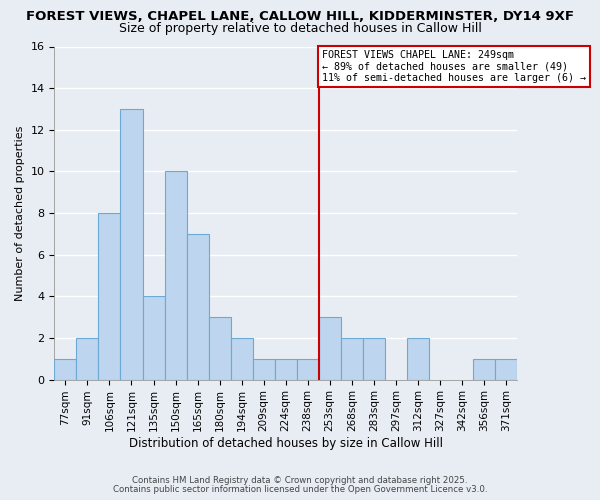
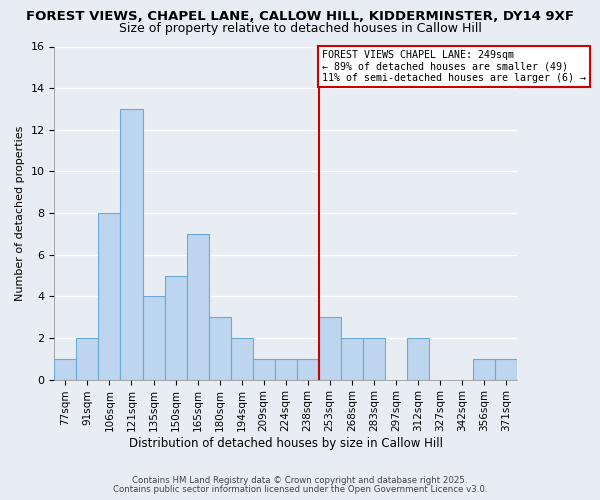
150sqm: 10 -> 5
